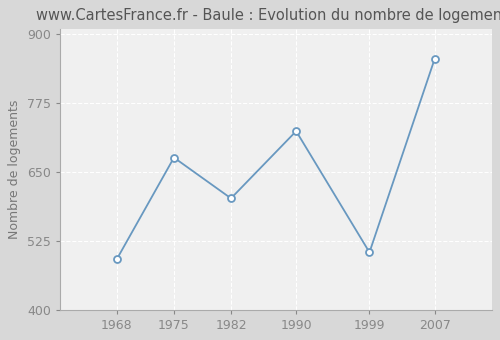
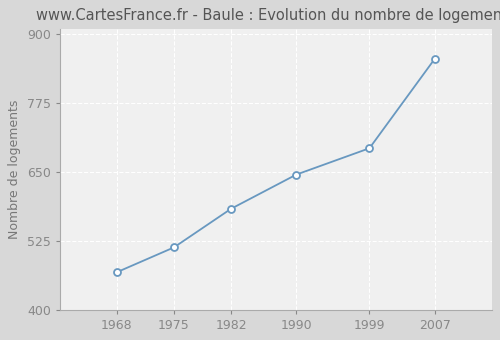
1968: 492 -> 468
1975: 676 -> 513
1982: 602 -> 583
1990: 724 -> 645
1999: 504 -> 693
